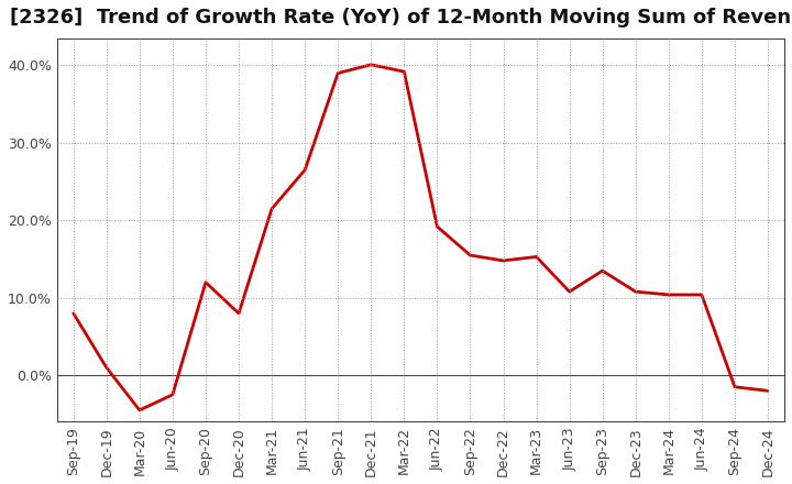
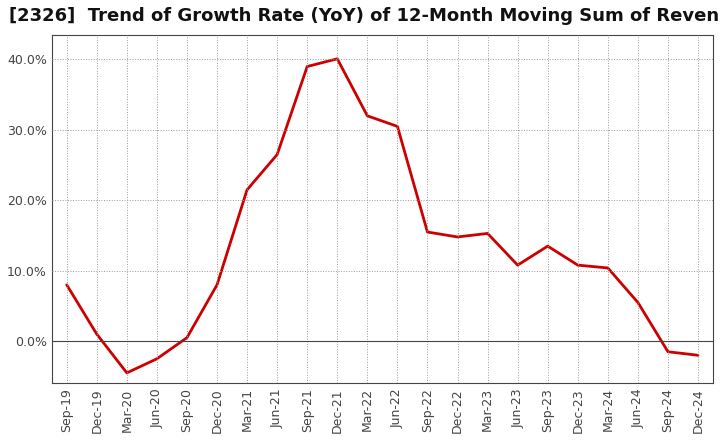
Sep-20: 12.0% -> 0.5%
Mar-22: 39.2% -> 32.0%
Jun-22: 19.2% -> 30.5%
Jun-24: 10.4% -> 5.5%
